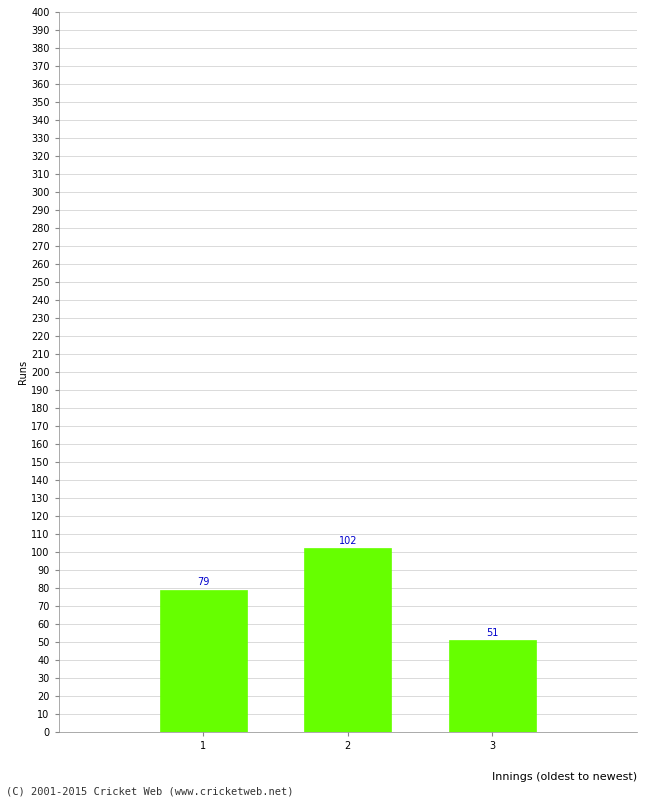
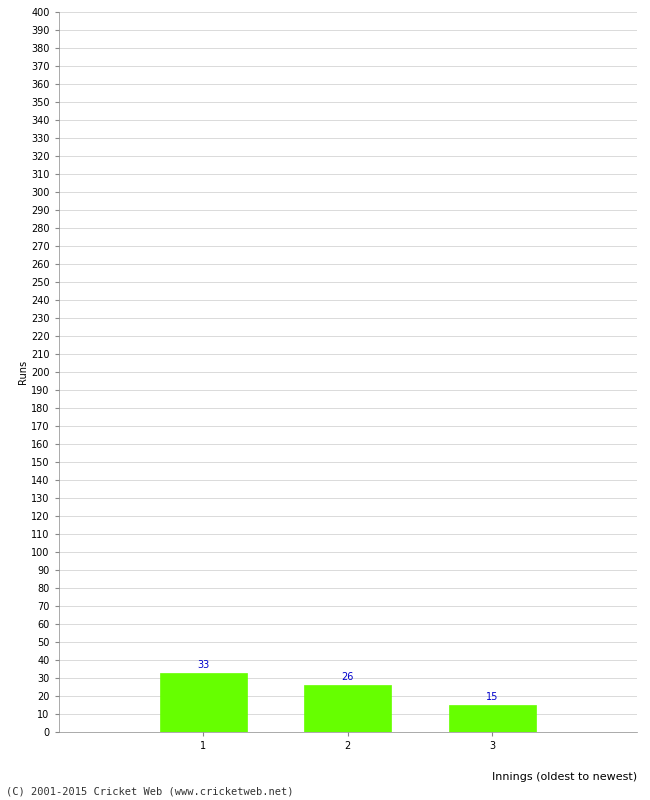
1: 79 -> 33
2: 102 -> 26
3: 51 -> 15
